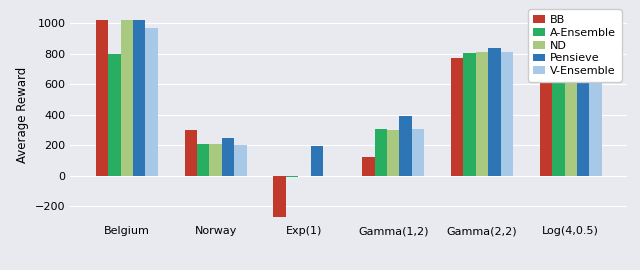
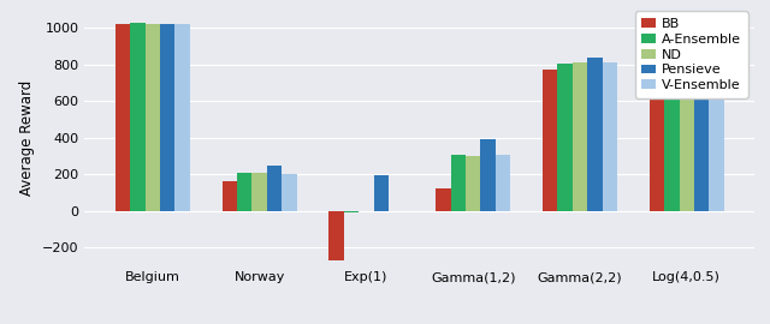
A-Ensemble/Belgium: 800 -> 1030
V-Ensemble/Belgium: 970 -> 1020
BB/Norway: 300 -> 160
